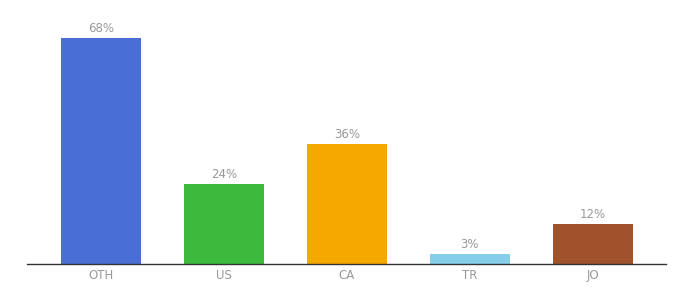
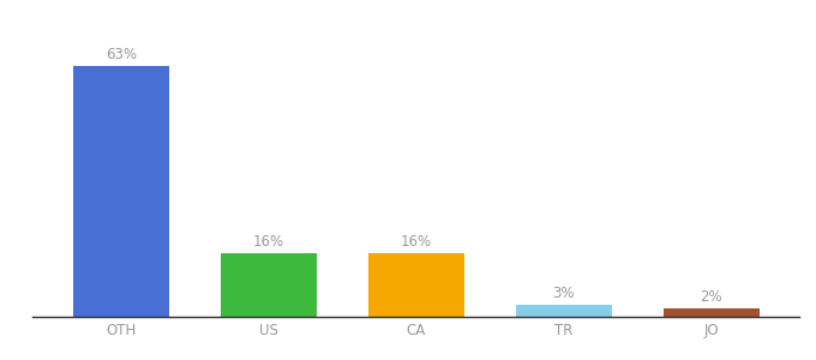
OTH: 68% -> 63%
US: 24% -> 16%
CA: 36% -> 16%
JO: 12% -> 2%
